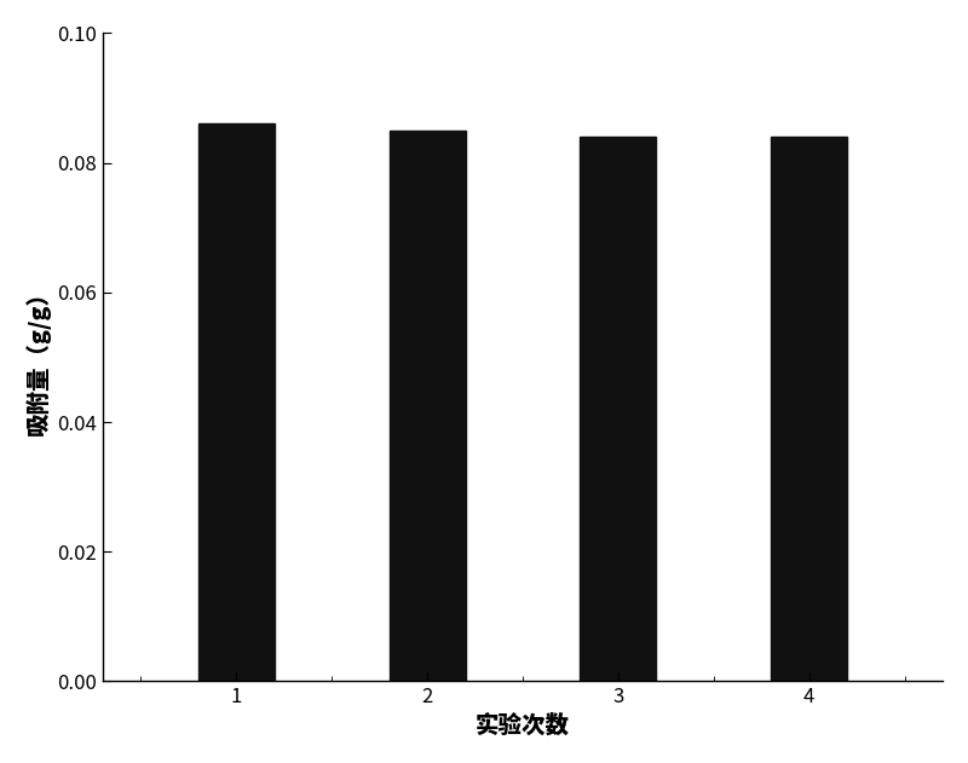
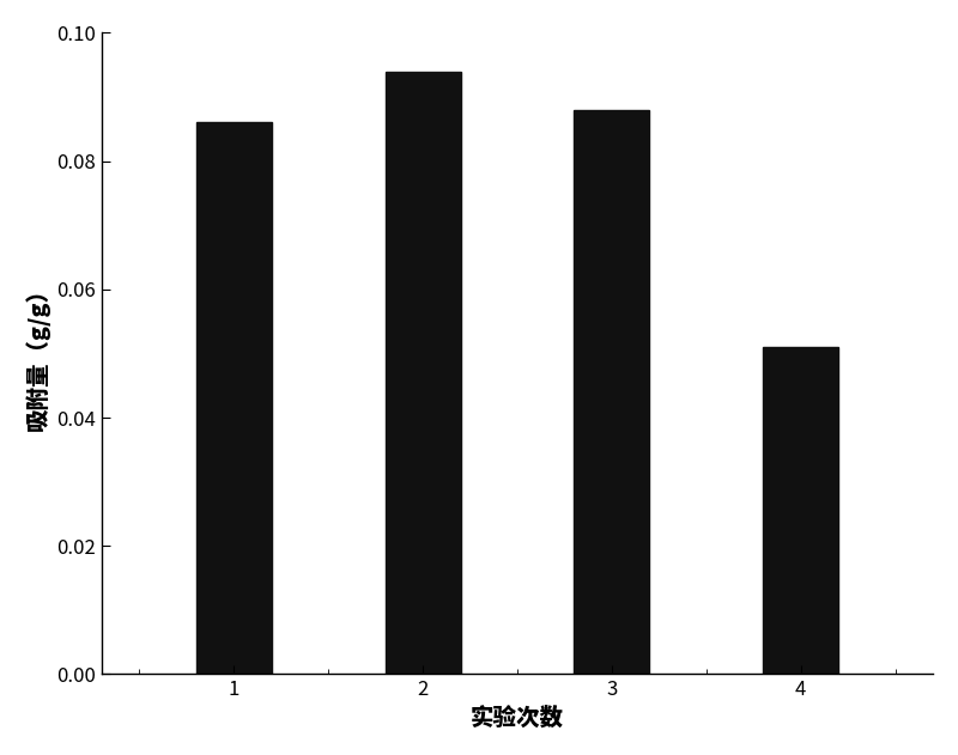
2: 0.085 -> 0.094
3: 0.084 -> 0.088
4: 0.084 -> 0.051
